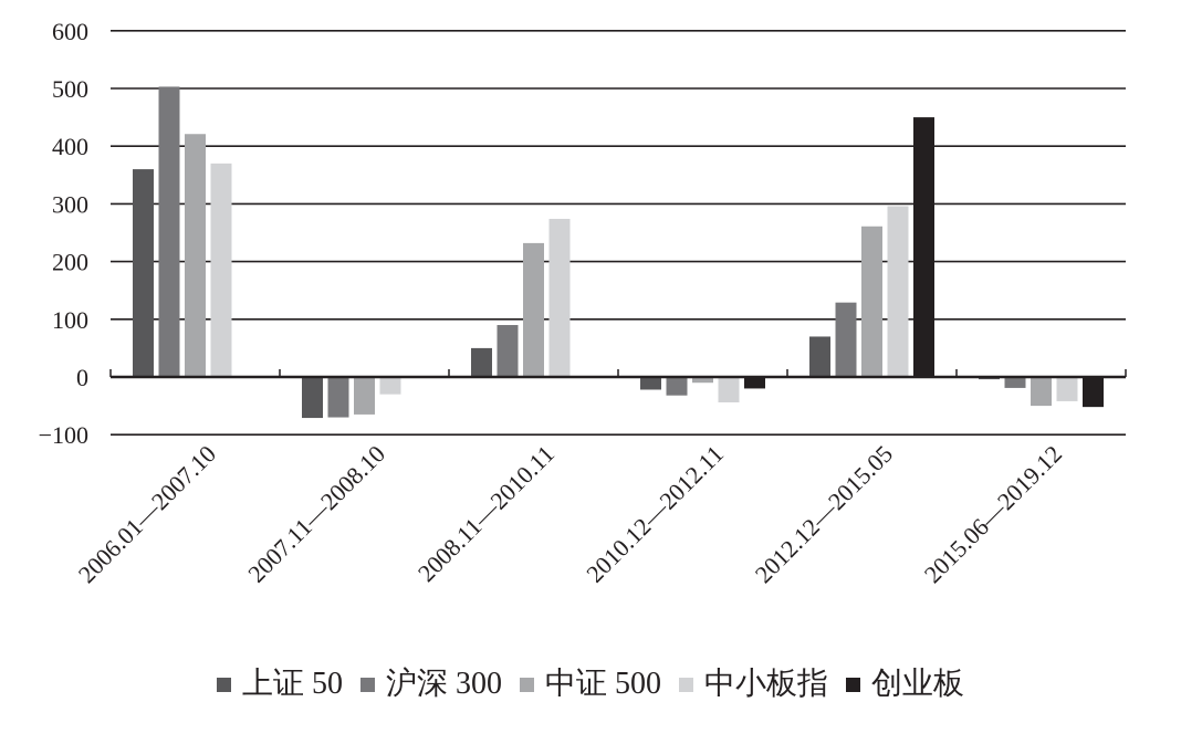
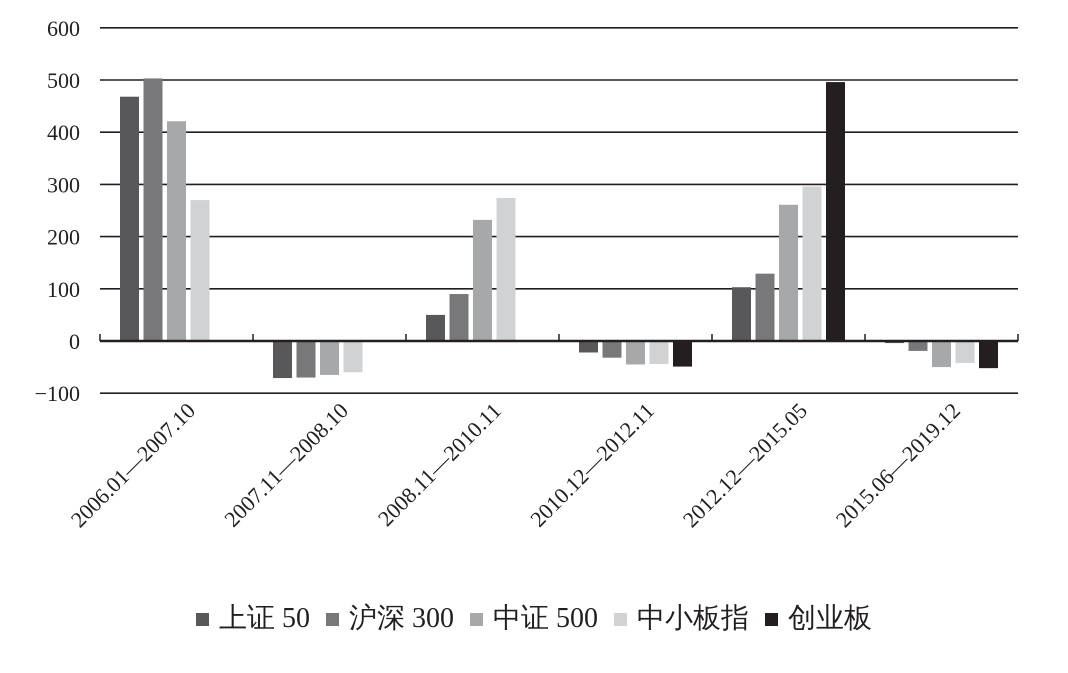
上证 50/2006.01—2007.10: 360 -> 470
中小板指/2006.01—2007.10: 370 -> 270
中小板指/2007.11—2008.10: -30 -> -60
中证 500/2010.12—2012.11: -10 -> -40
创业板/2010.12—2012.11: -20 -> -50
上证 50/2012.12—2015.05: 70 -> 100
创业板/2012.12—2015.05: 450 -> 500
